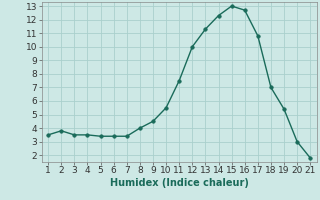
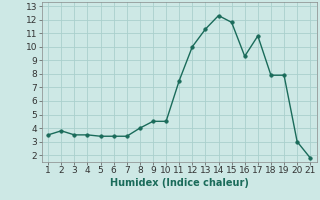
10: 5.5 -> 4.5
15: 13.0 -> 11.8
16: 12.7 -> 9.3
18: 7.0 -> 7.9
19: 5.4 -> 7.9
